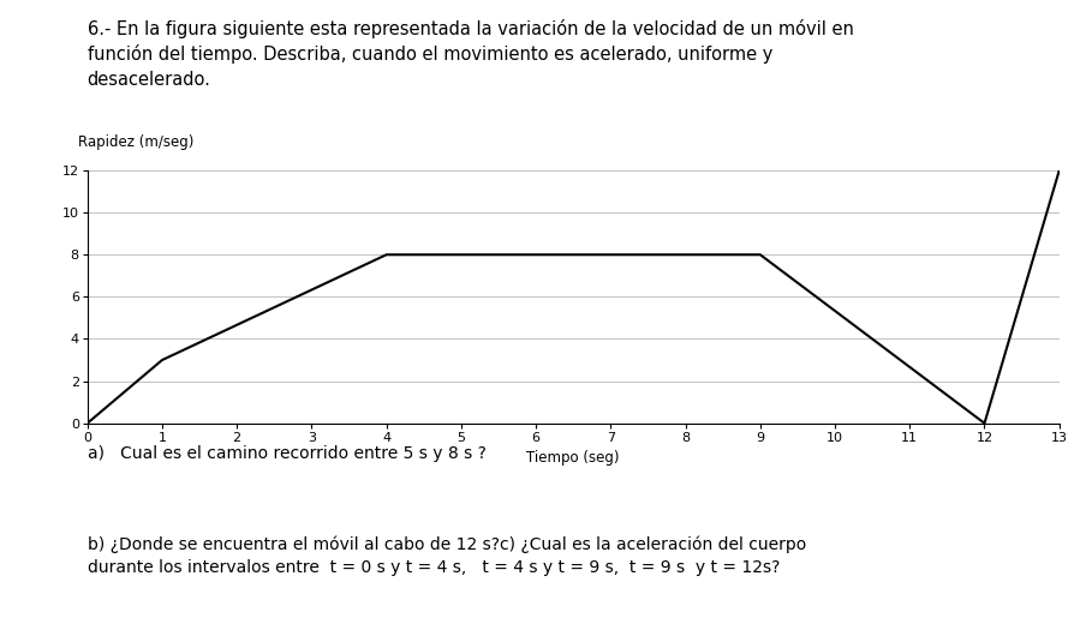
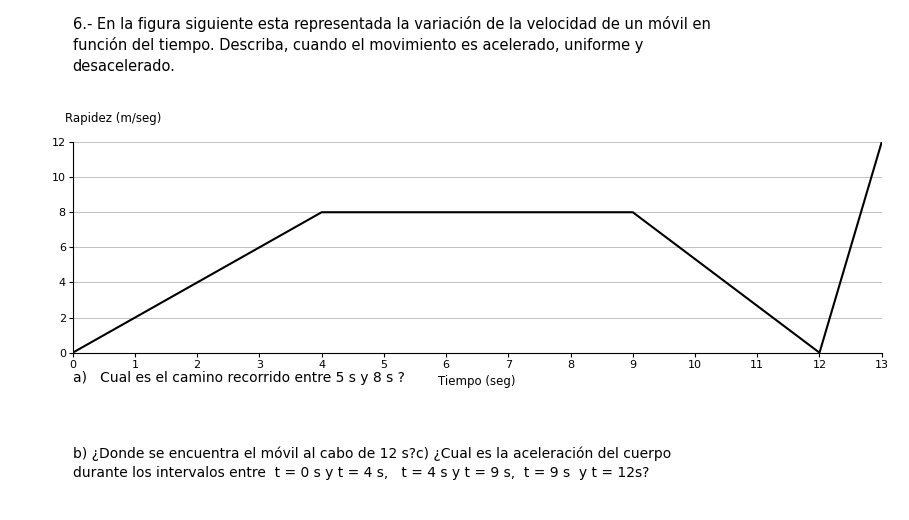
1: 3 -> 2
